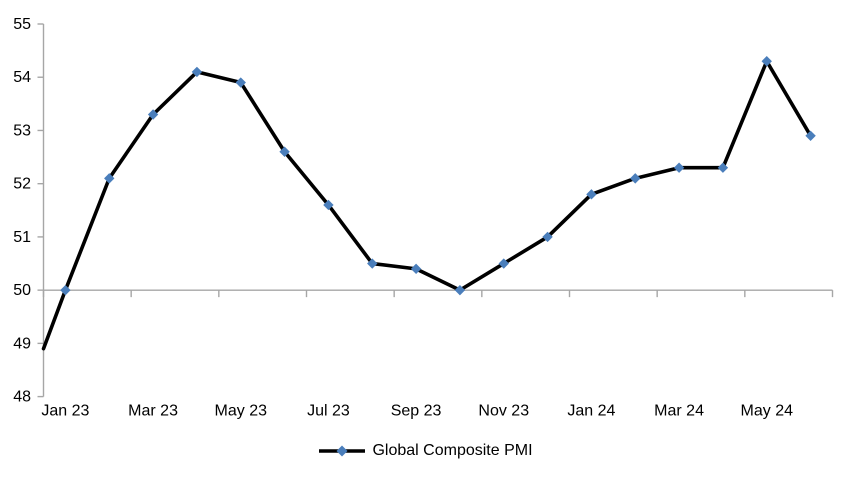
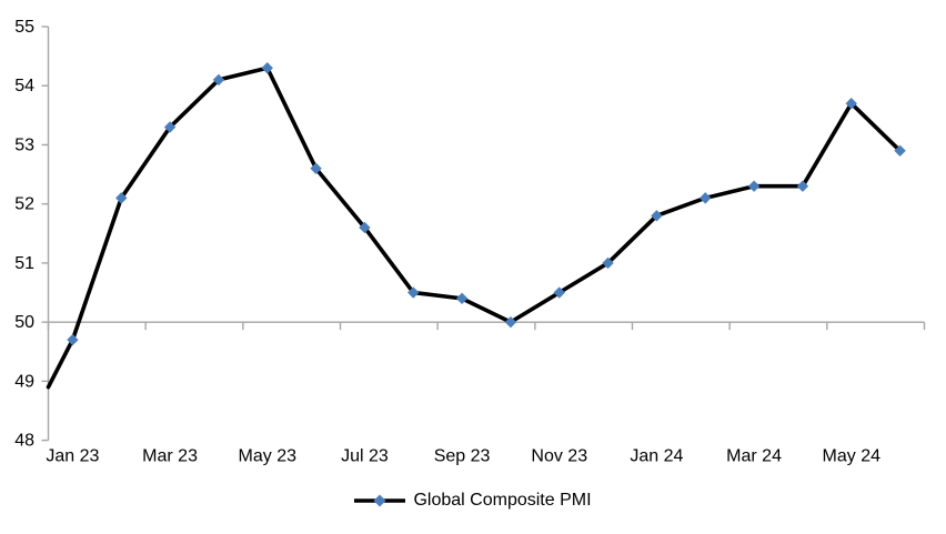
Jan 23: 50.0 -> 49.7
May 23: 53.9 -> 54.3
May 24: 54.3 -> 53.7
